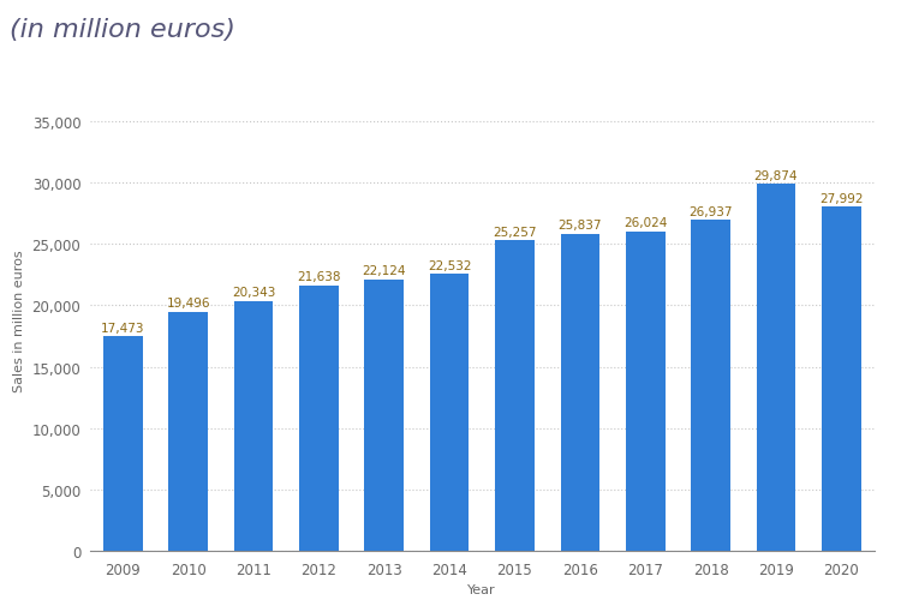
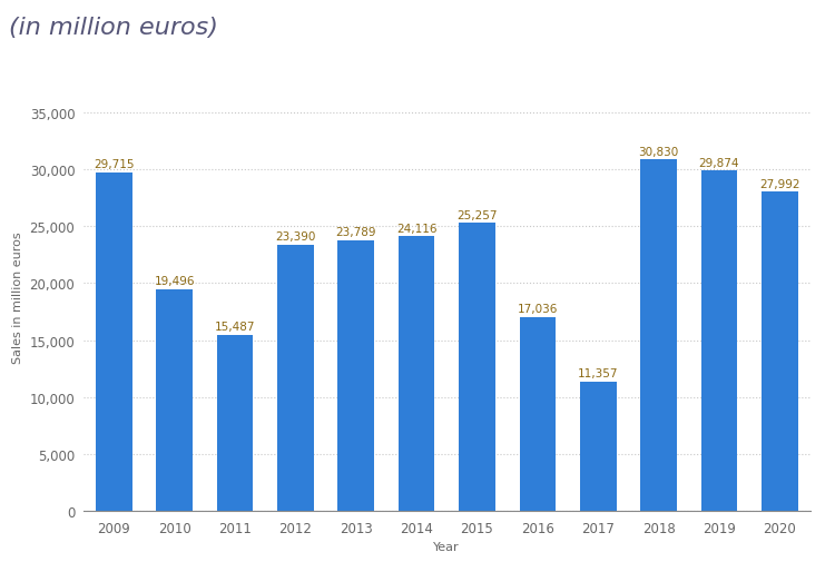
2009: 17,473 -> 29,715
2011: 20,343 -> 15,487
2012: 21,638 -> 23,390
2013: 22,124 -> 23,789
2014: 22,532 -> 24,116
2016: 25,837 -> 17,036
2017: 26,024 -> 11,357
2018: 26,937 -> 30,830
